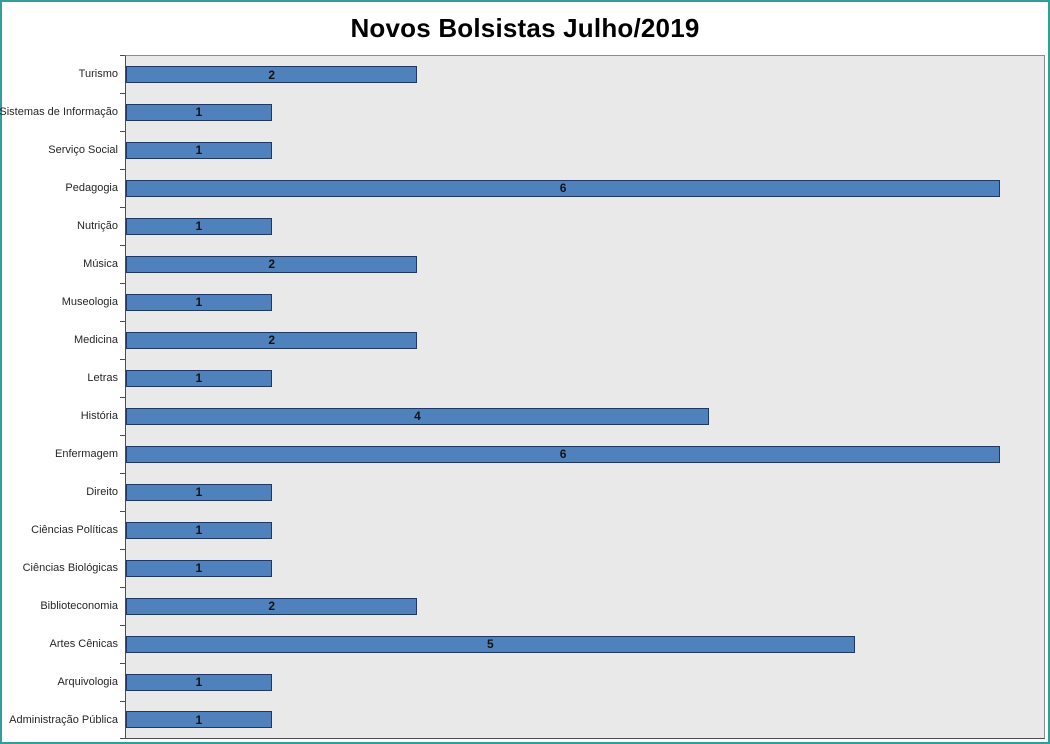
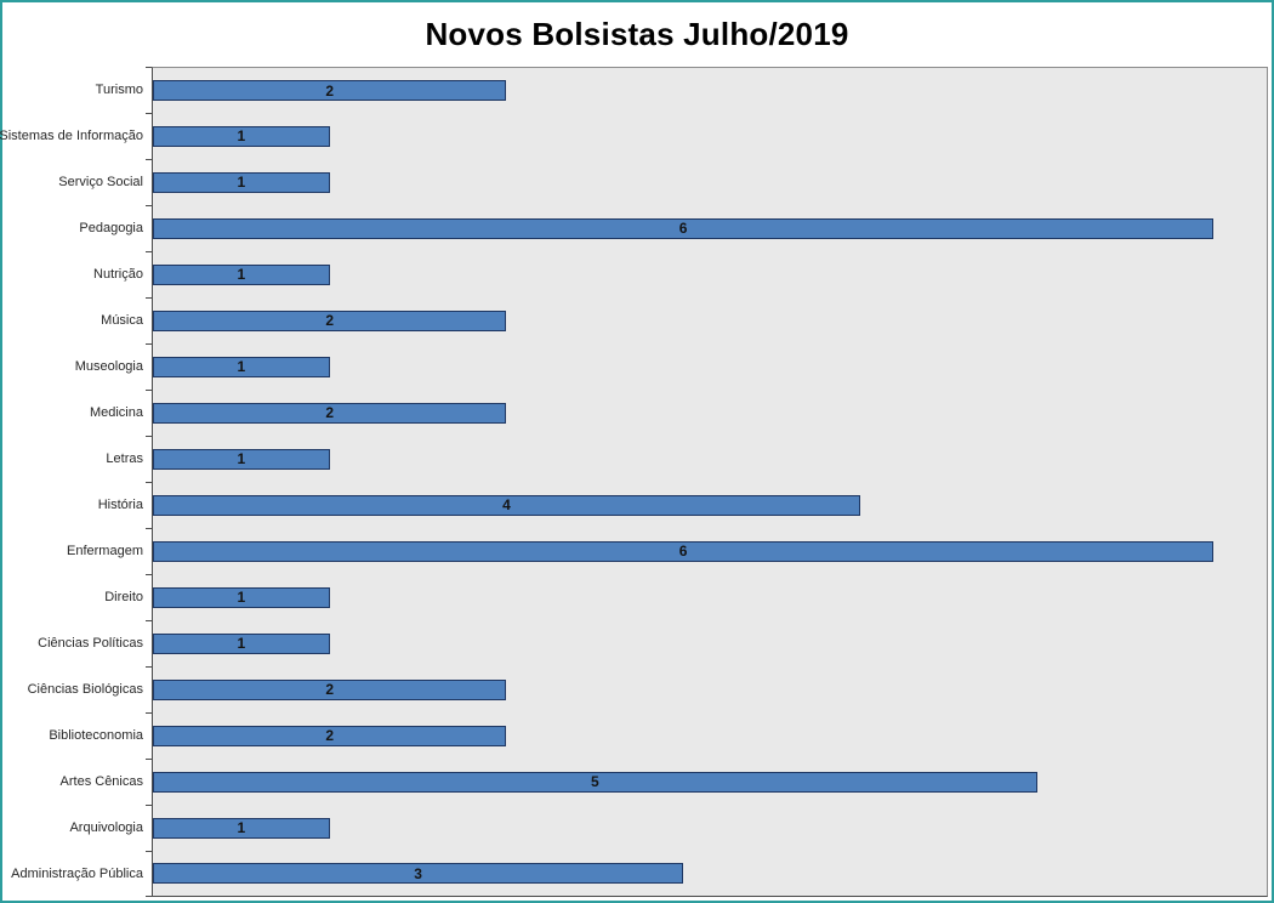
Ciências Biológicas: 1 -> 2
Administração Pública: 1 -> 3
